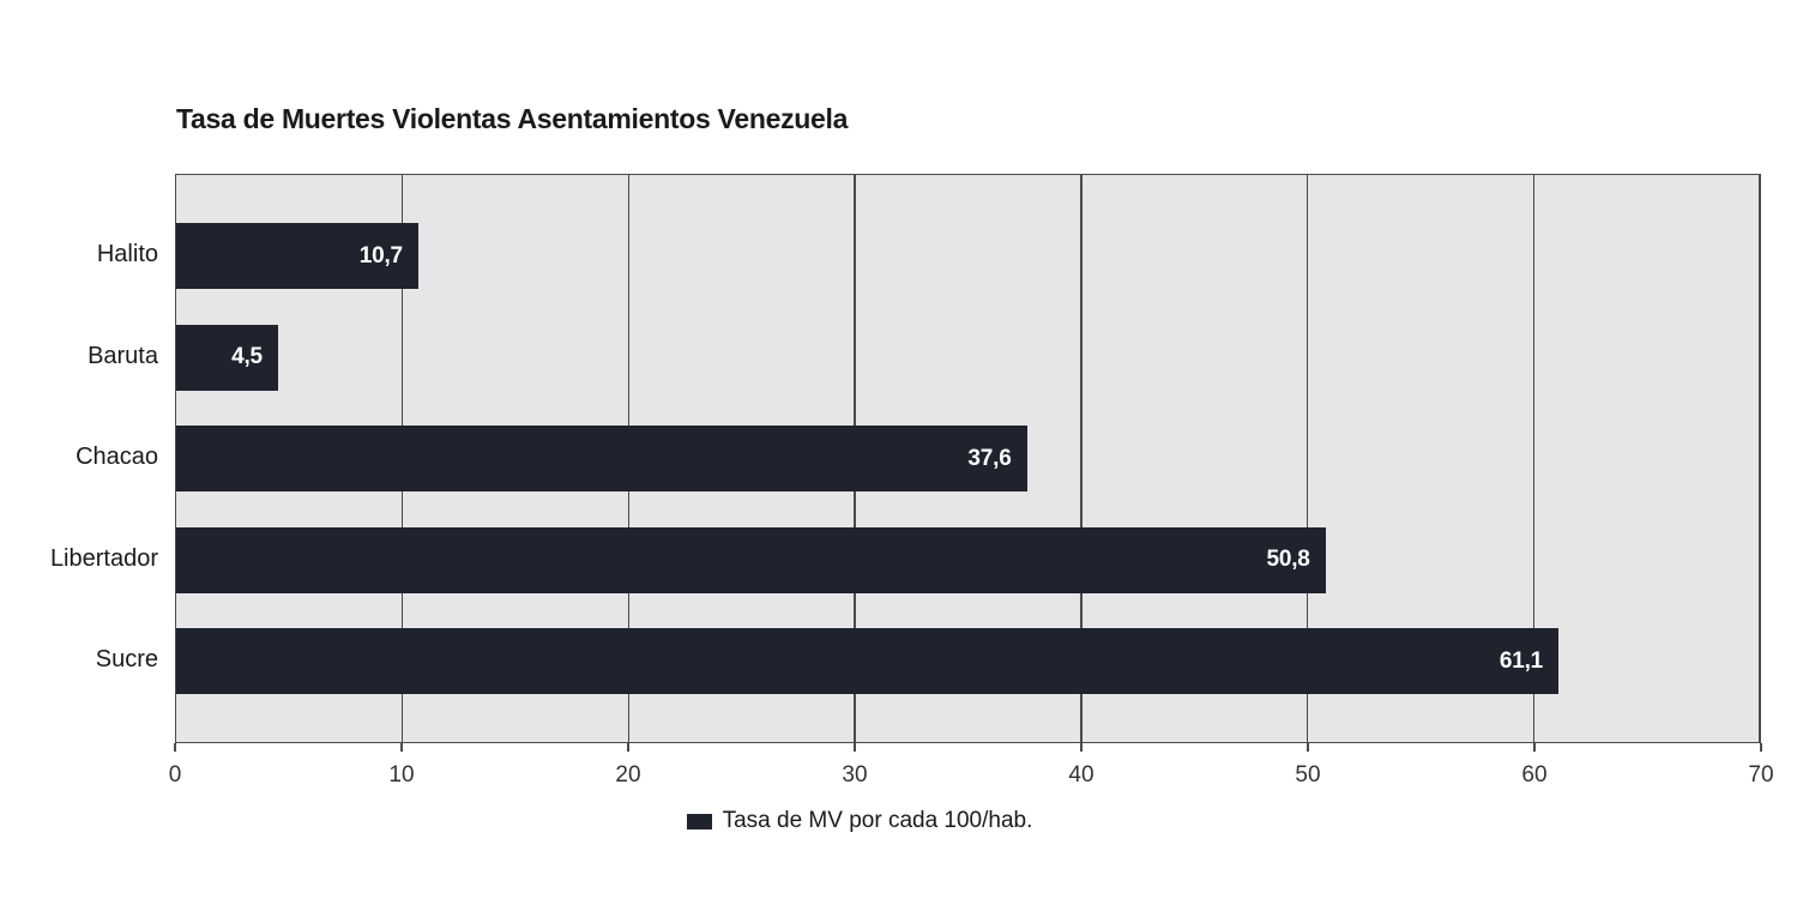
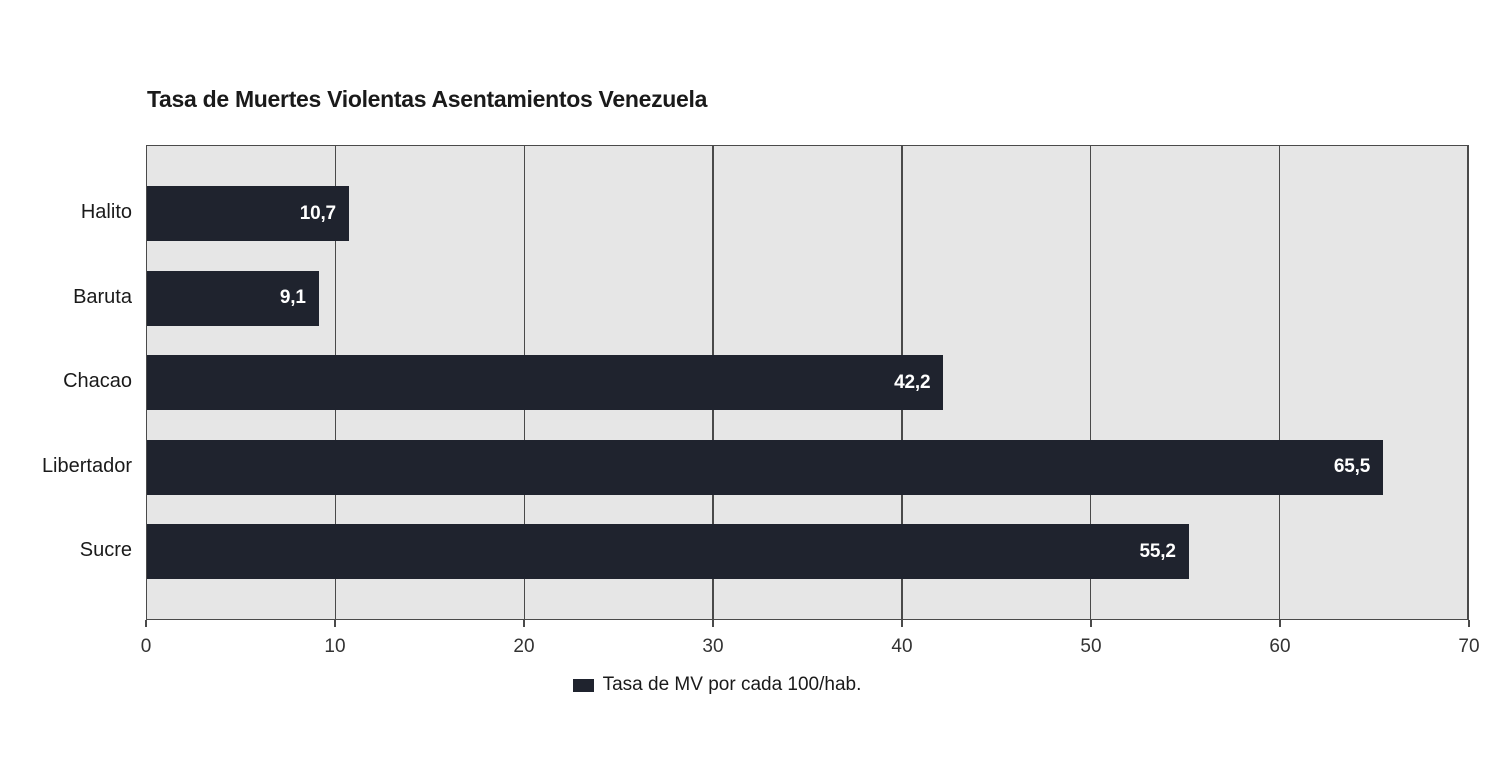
Baruta: 4,5 -> 9,1
Chacao: 37,6 -> 42,2
Libertador: 50,8 -> 65,5
Sucre: 61,1 -> 55,2
